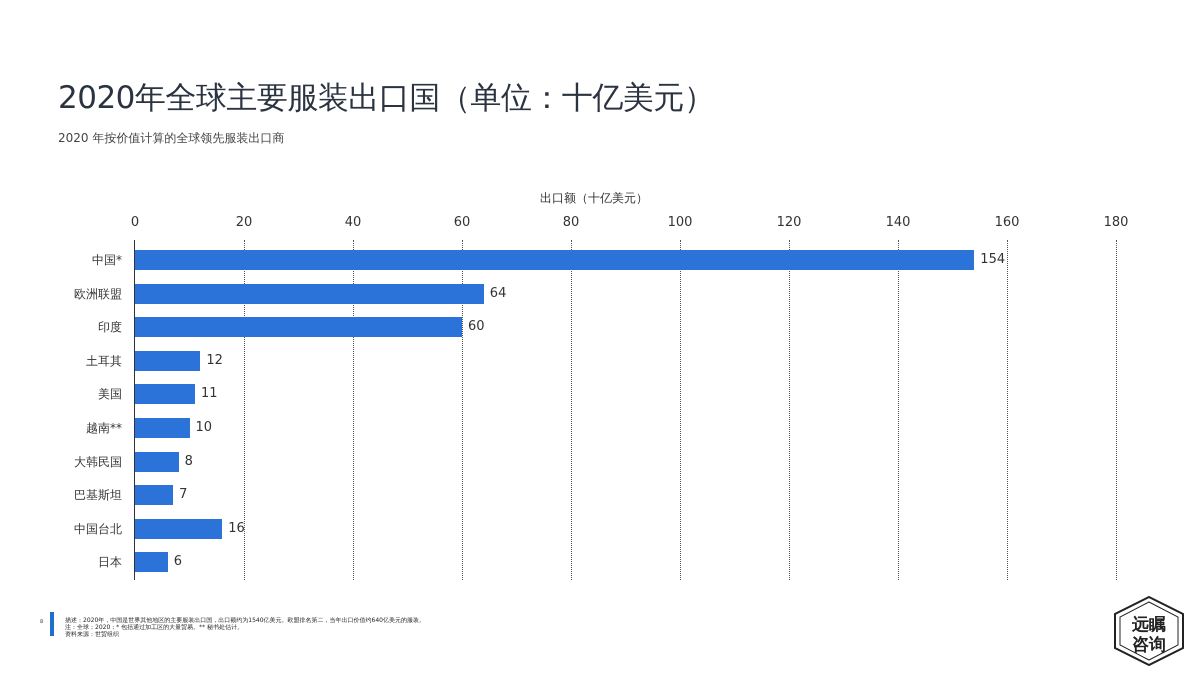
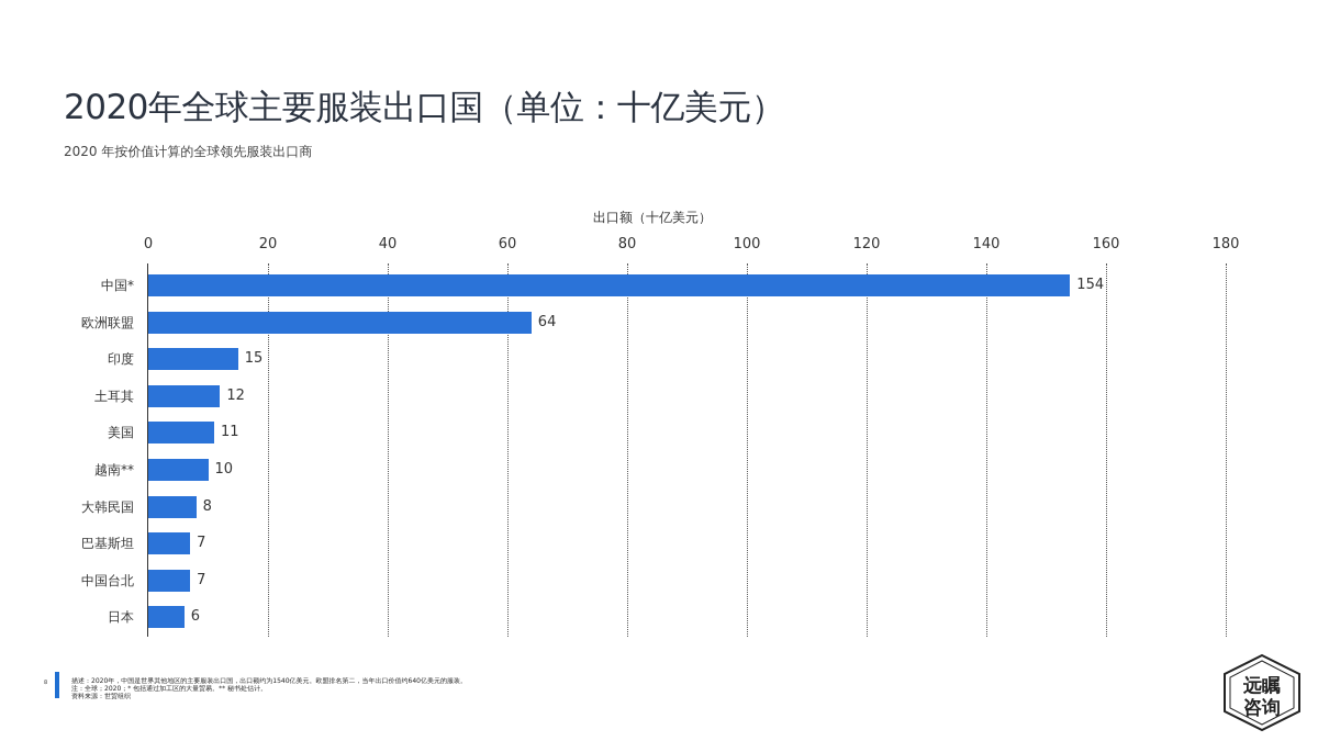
印度: 60 -> 15
中国台北: 16 -> 7
